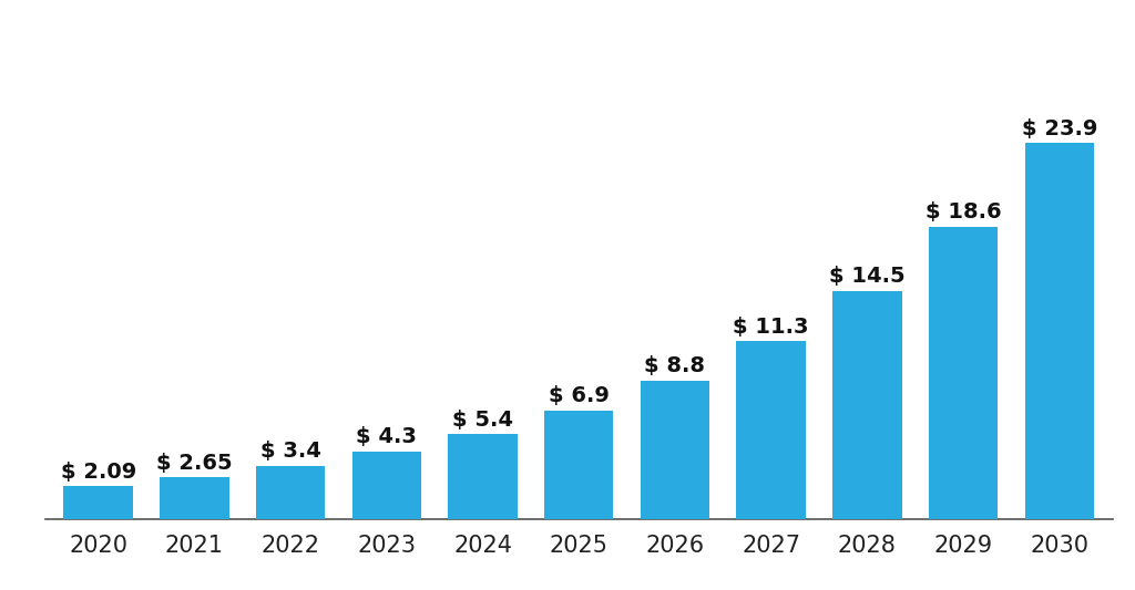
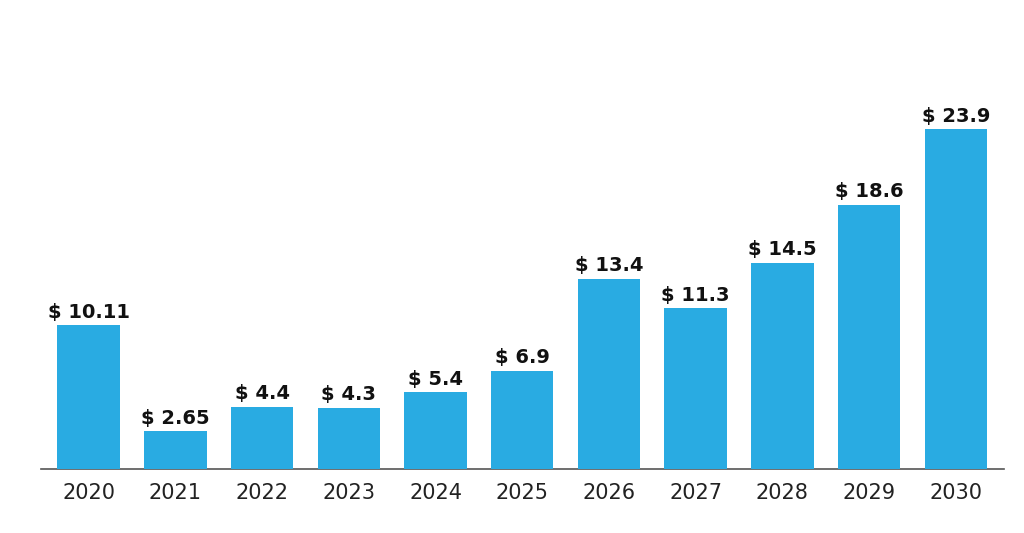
2020: 2.09 -> 10.11
2022: 3.4 -> 4.4
2026: 8.8 -> 13.4
